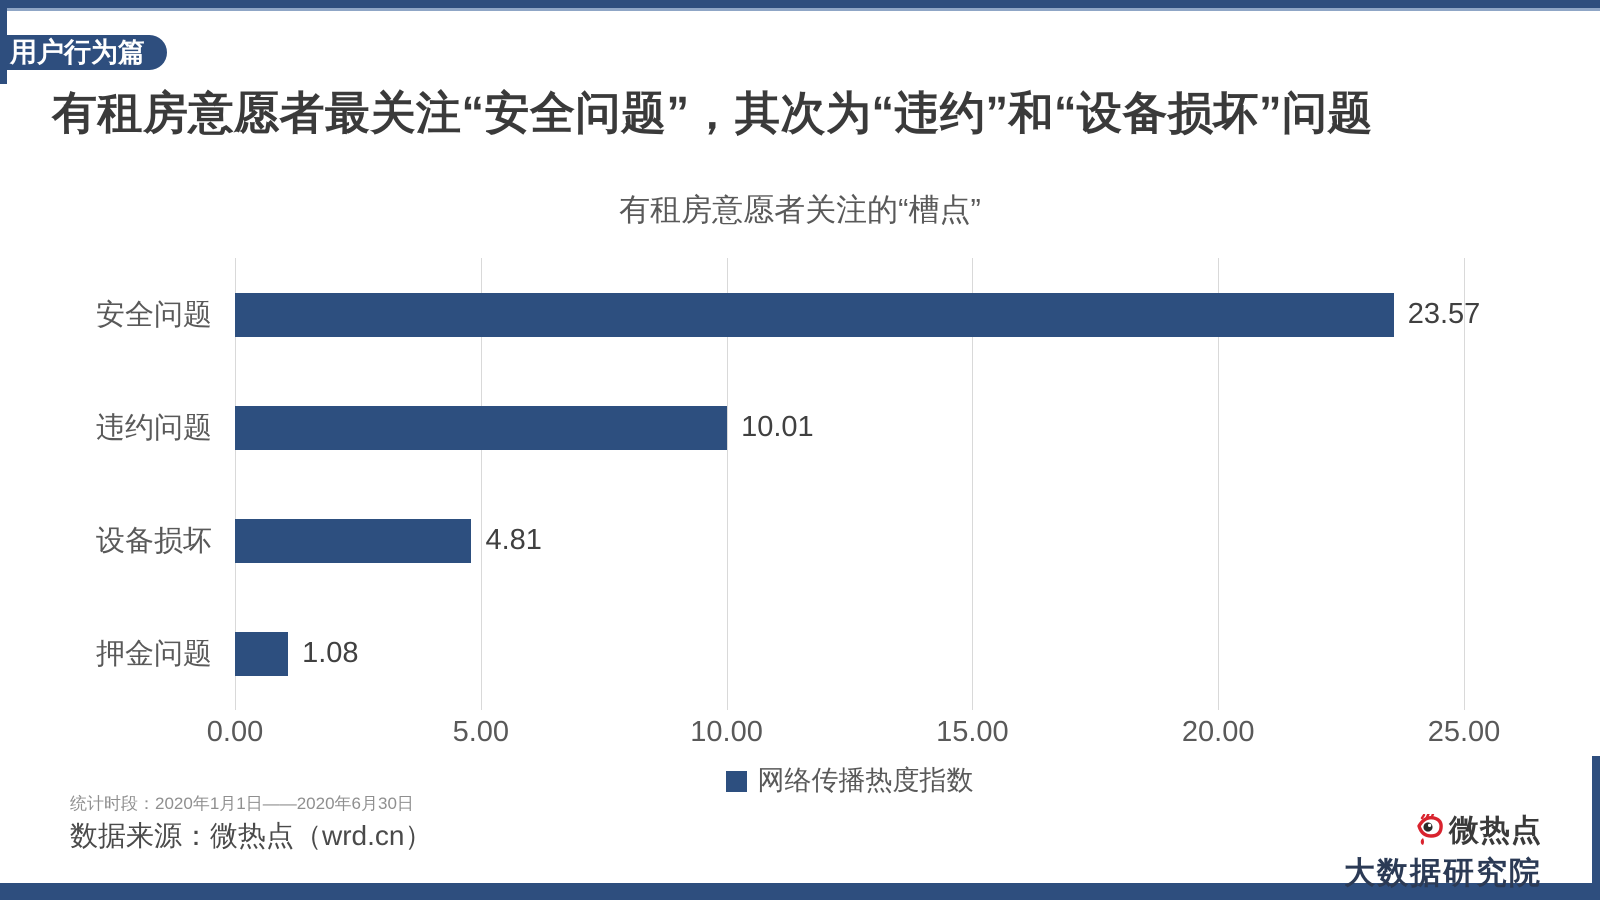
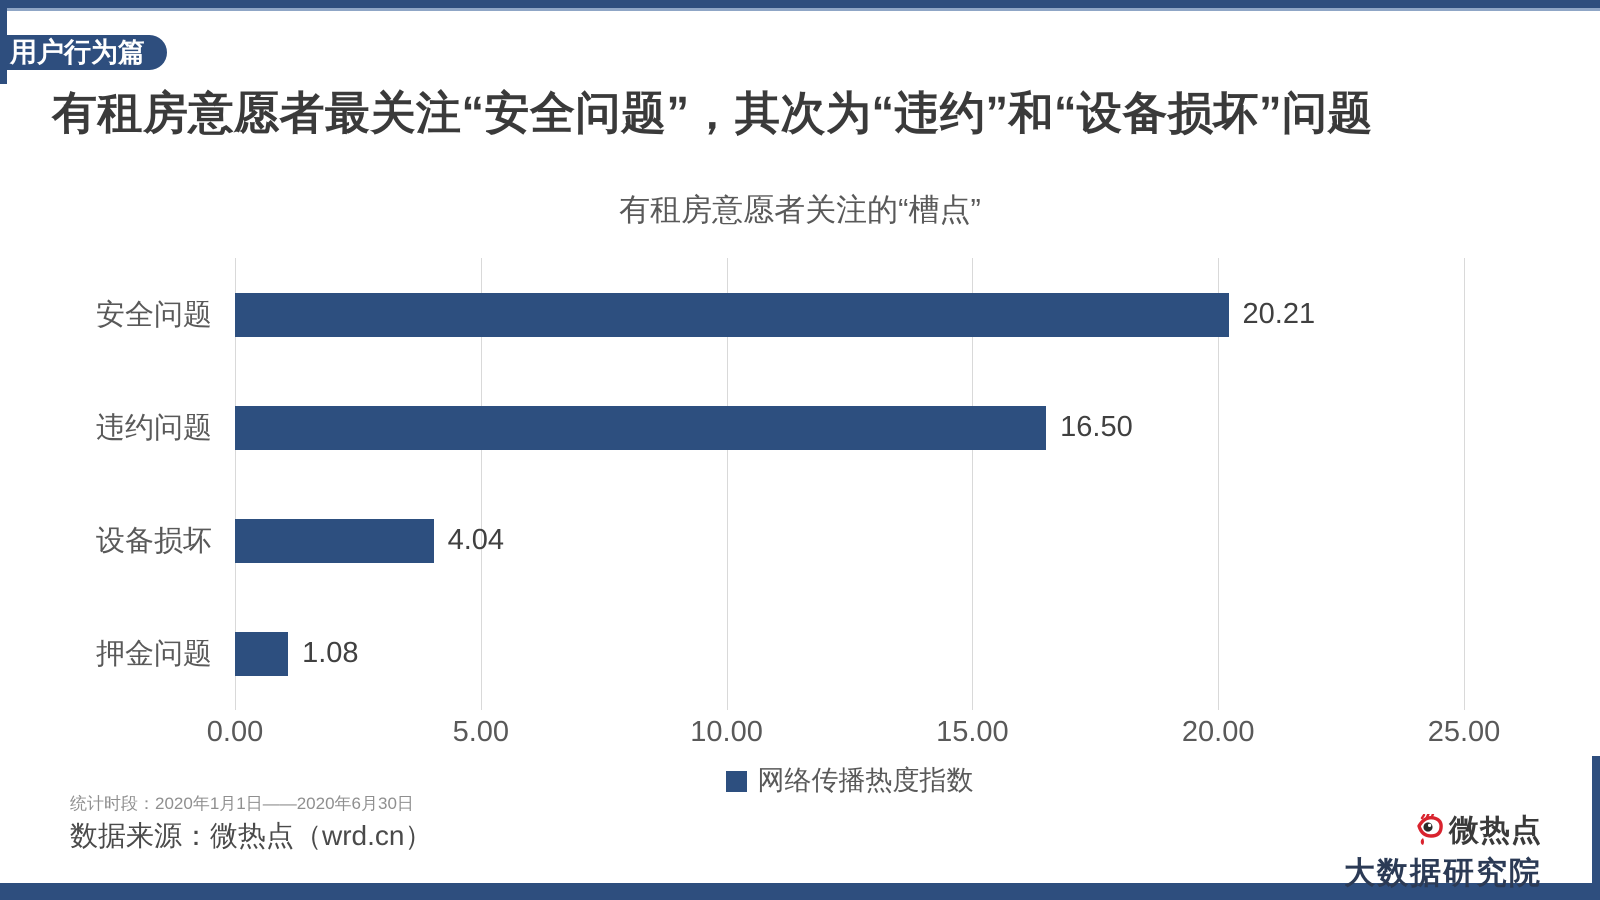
安全问题: 23.57 -> 20.21
违约问题: 10.01 -> 16.50
设备损坏: 4.81 -> 4.04
